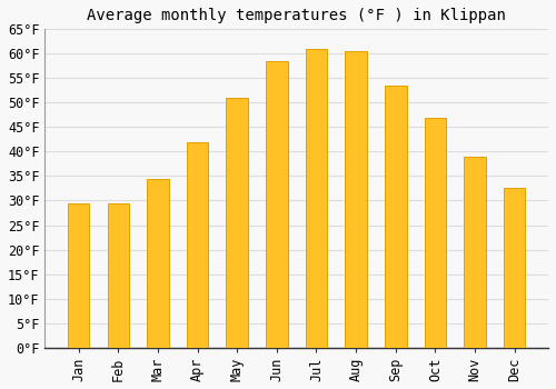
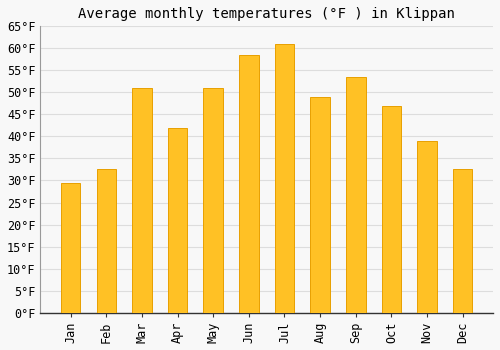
Feb: 29.5°F -> 32.5°F
Mar: 34.5°F -> 51.0°F
Aug: 60.5°F -> 49.0°F
